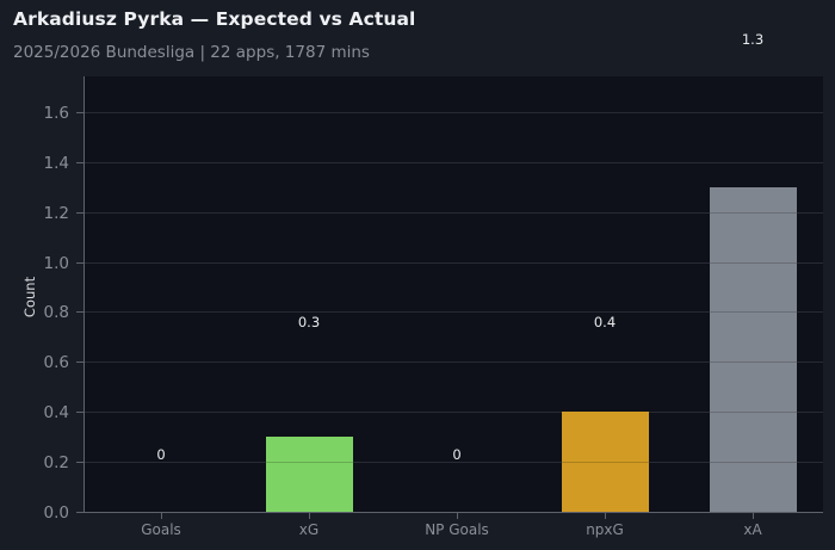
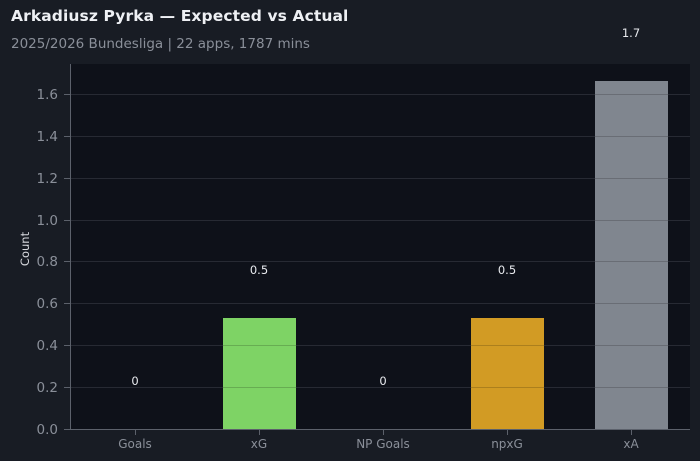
xG: 0.3 -> 0.5
npxG: 0.4 -> 0.5
xA: 1.3 -> 1.7
